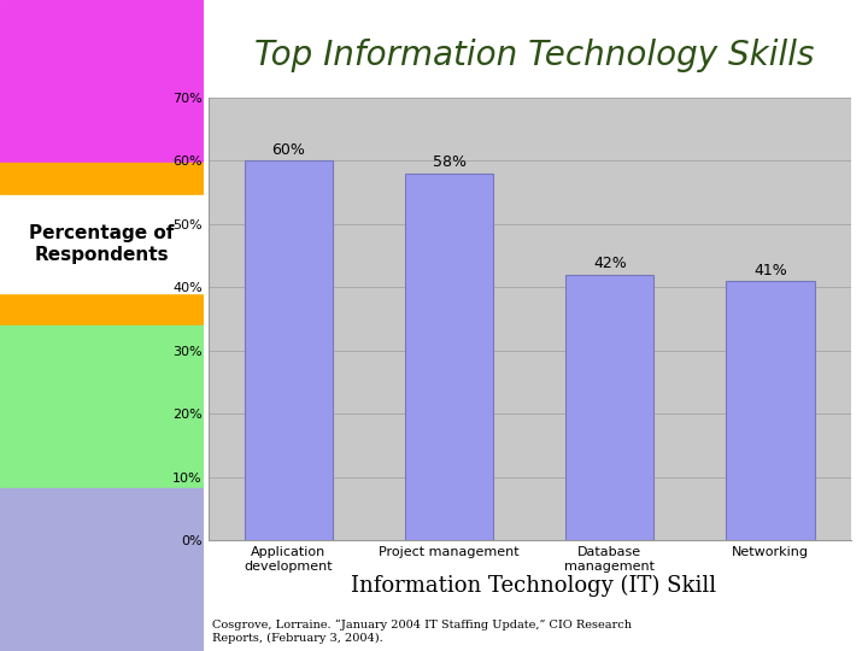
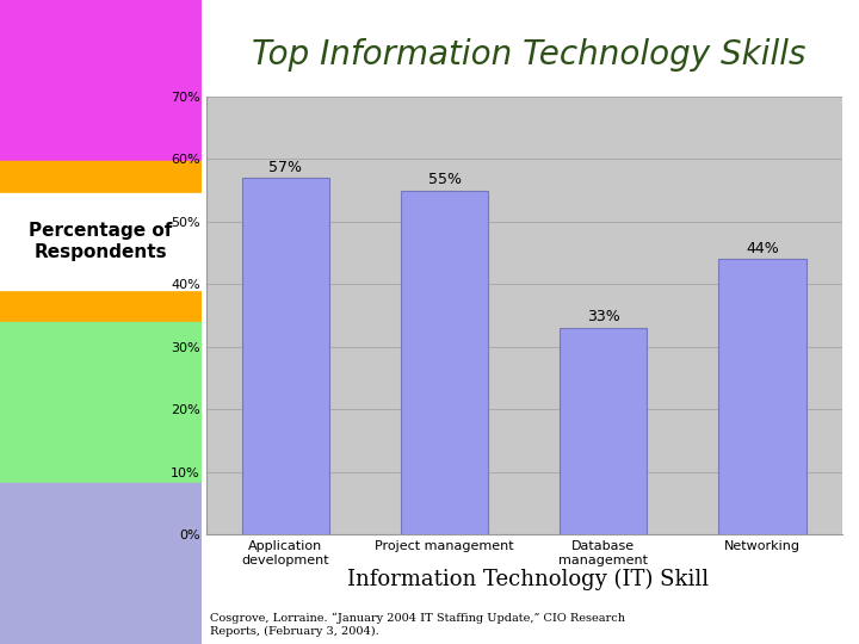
Application development: 60% -> 57%
Project management: 58% -> 55%
Database management: 42% -> 33%
Networking: 41% -> 44%
